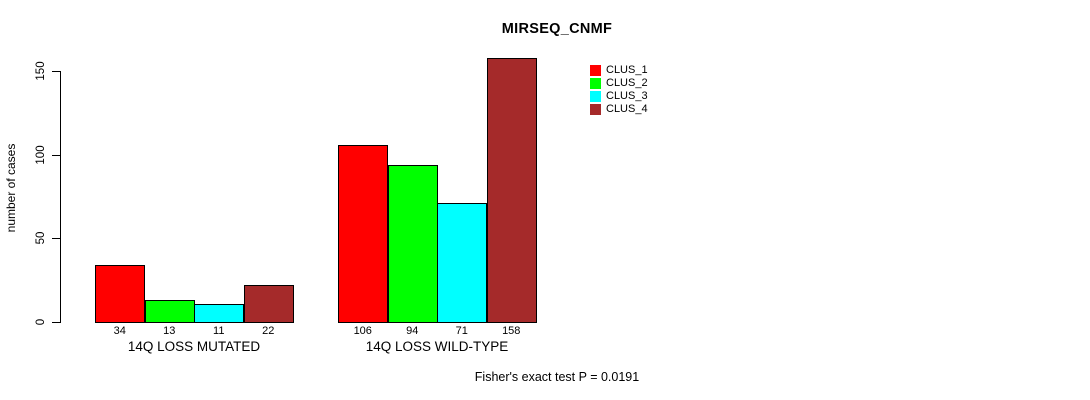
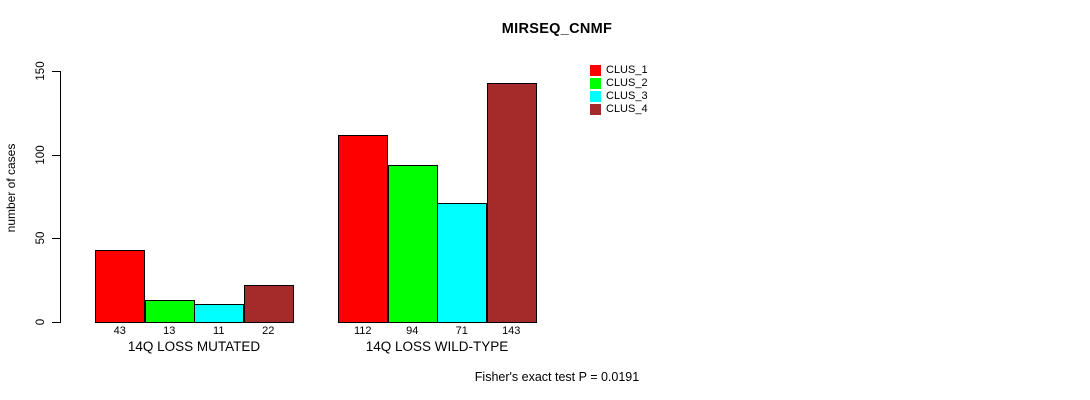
CLUS_1/14Q LOSS MUTATED: 34 -> 43
CLUS_1/14Q LOSS WILD-TYPE: 106 -> 112
CLUS_4/14Q LOSS WILD-TYPE: 158 -> 143
